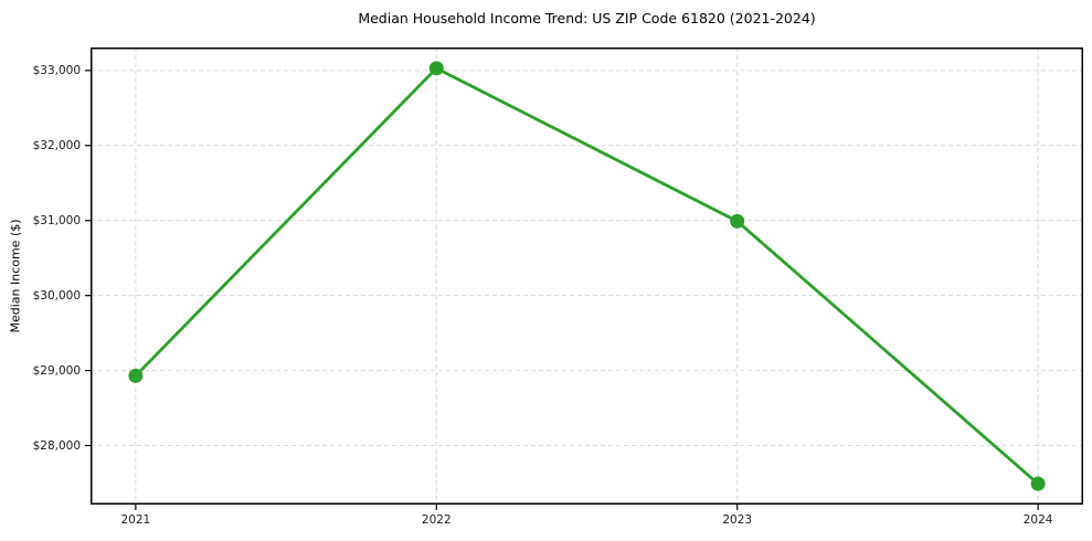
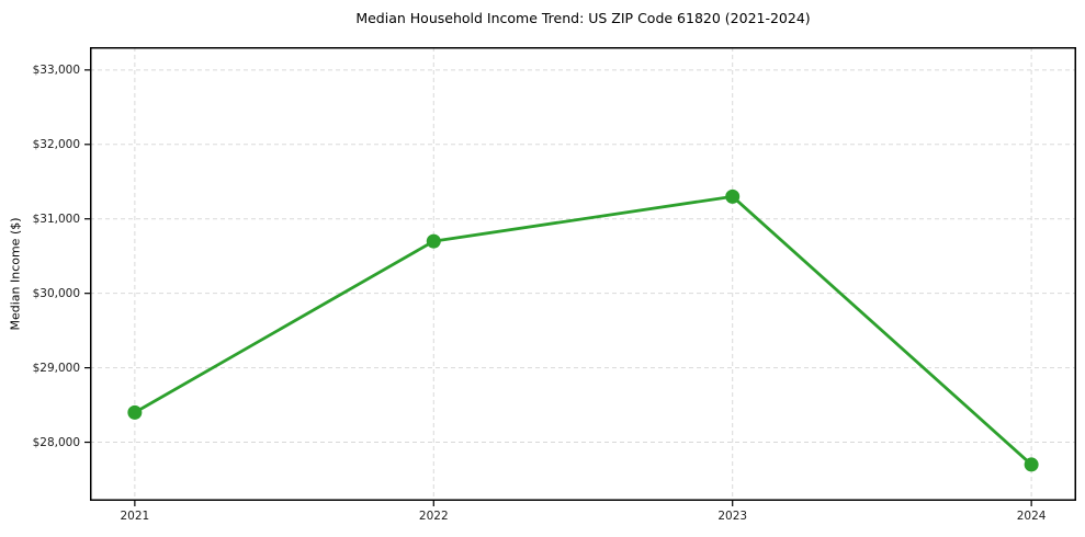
2021: $28900 -> $28400
2022: $33000 -> $30700
2023: $31000 -> $31300
2024: $27500 -> $27700
